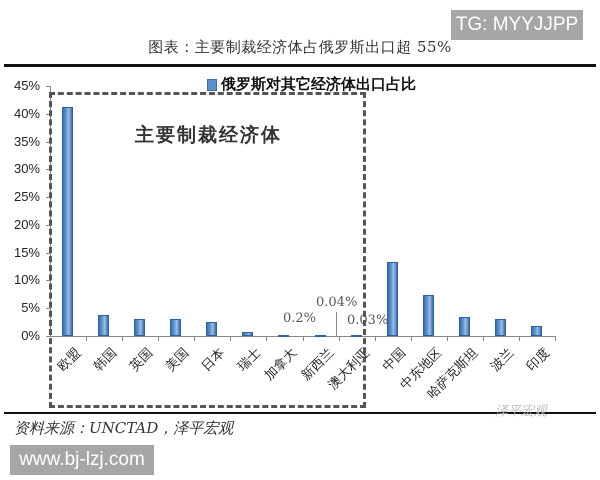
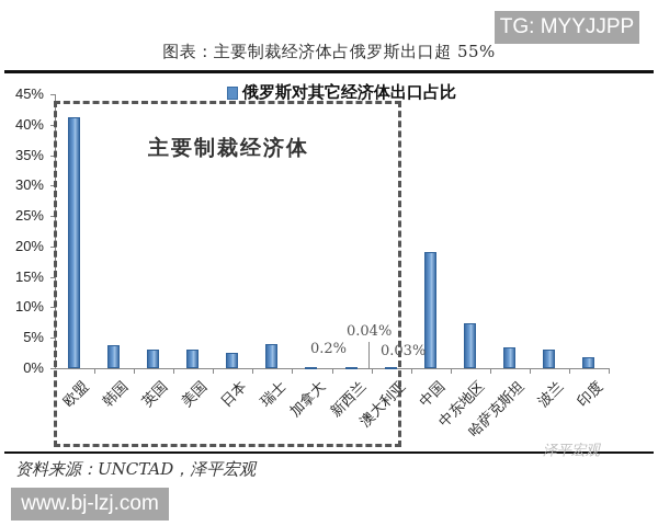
瑞士: 1% -> 4%
中国: 13% -> 19%
